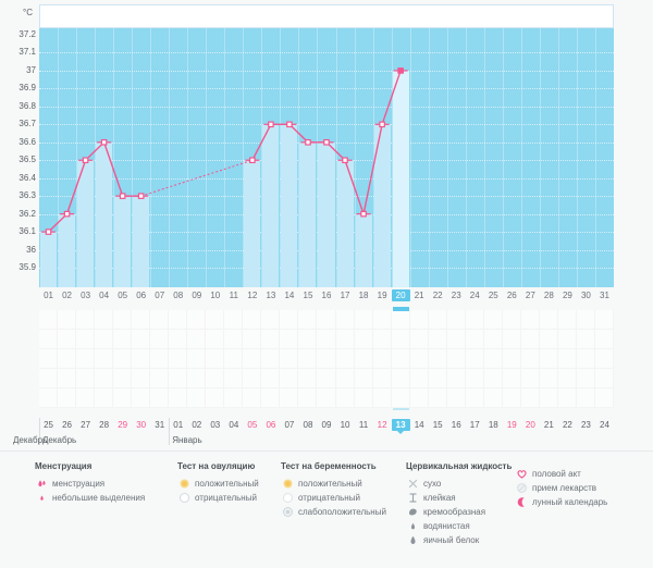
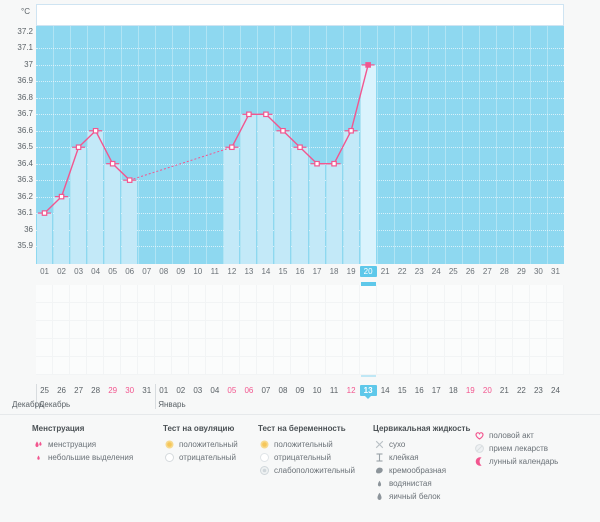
05: 36.3 -> 36.4
16: 36.6 -> 36.5
17: 36.5 -> 36.4
18: 36.2 -> 36.4
19: 36.7 -> 36.6
